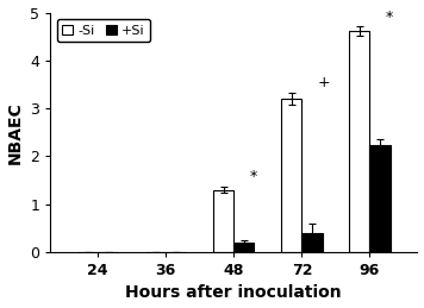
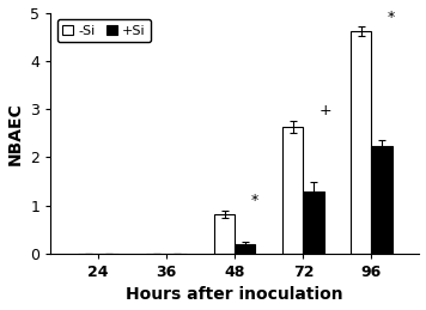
-Si/48: 1.30 -> 0.82
-Si/72: 3.20 -> 2.63
+Si/72: 0.40 -> 1.28
